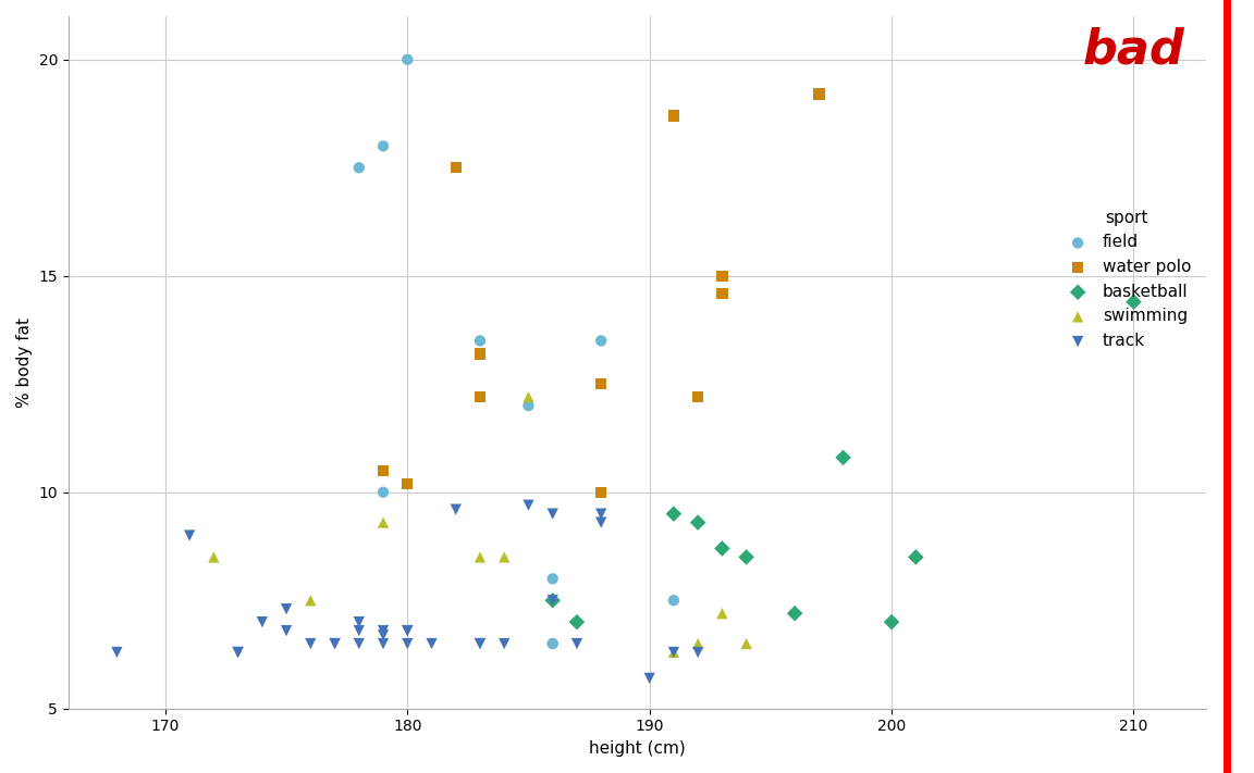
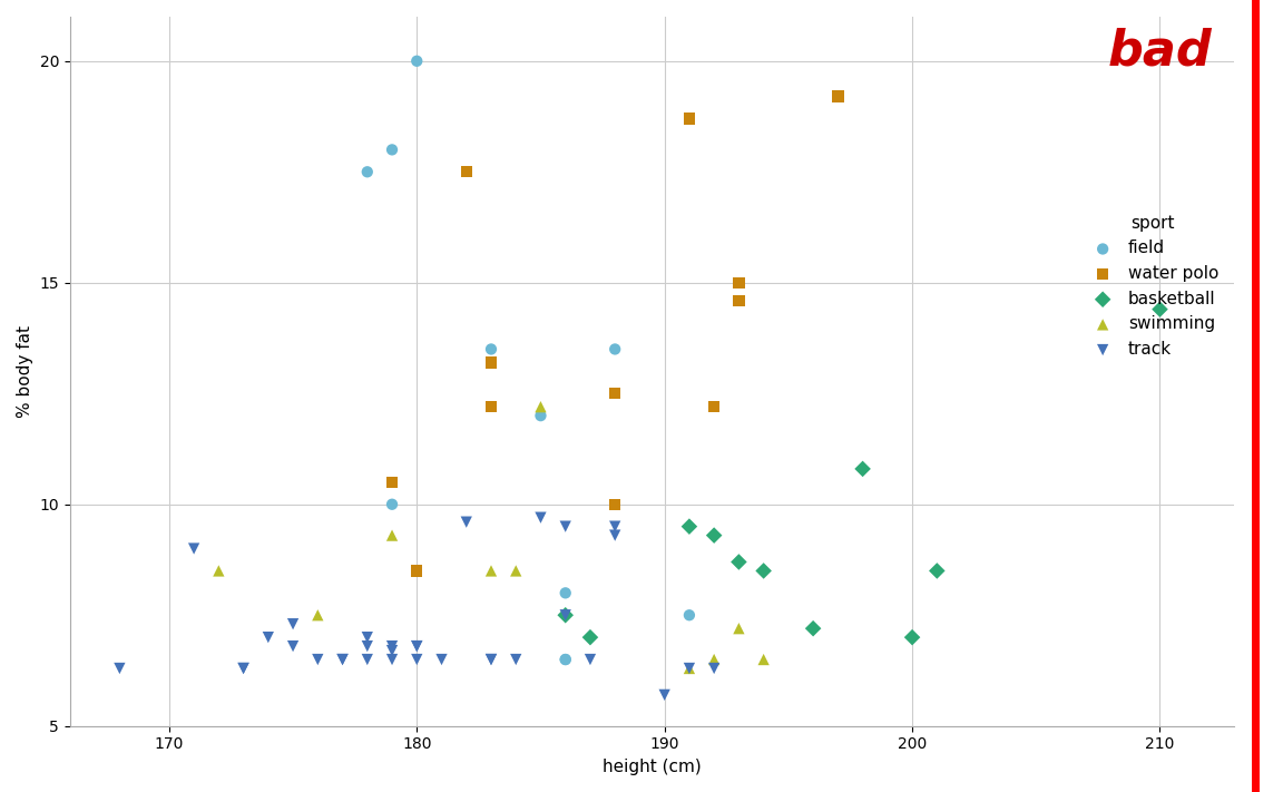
water polo/180: 10.2 -> 8.5
